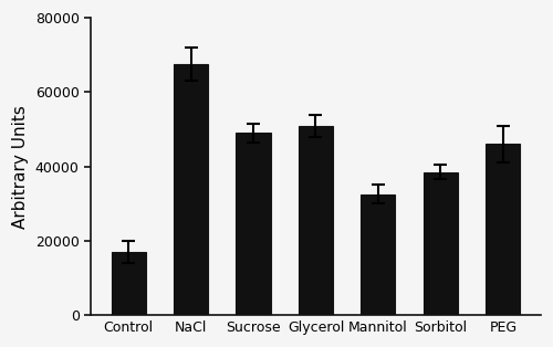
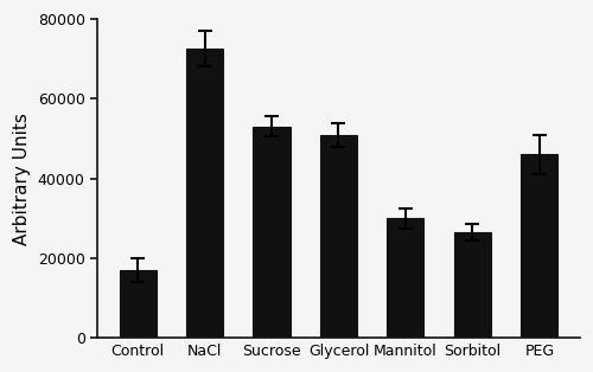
NaCl: 67500 -> 72500
Sucrose: 49000 -> 53000
Mannitol: 32500 -> 30000
Sorbitol: 38500 -> 26500
